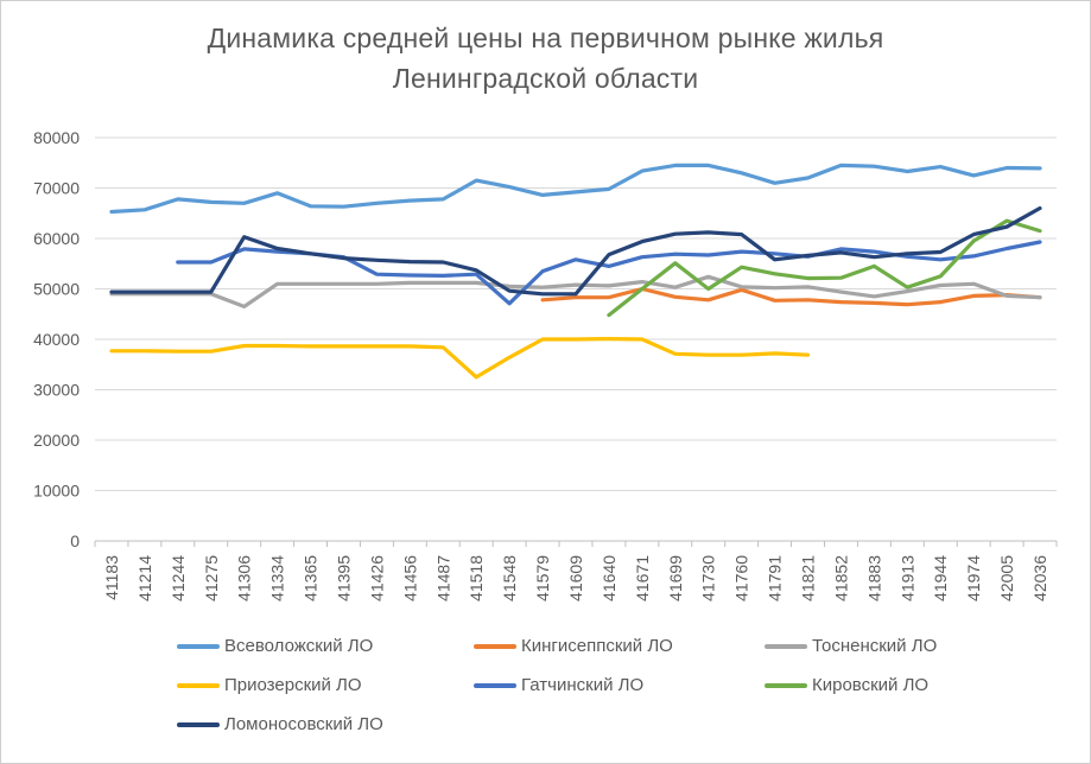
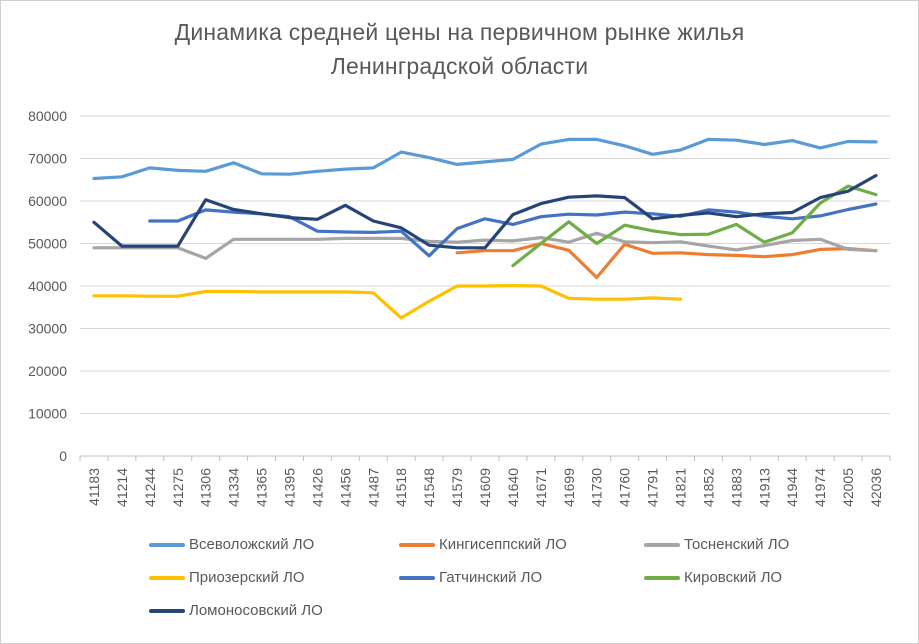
Ломоносовский ЛО/41183: 49000 -> 55000
Ломоносовский ЛО/41456: 55000 -> 59000
Кингисеппский ЛО/41730: 48000 -> 42000
